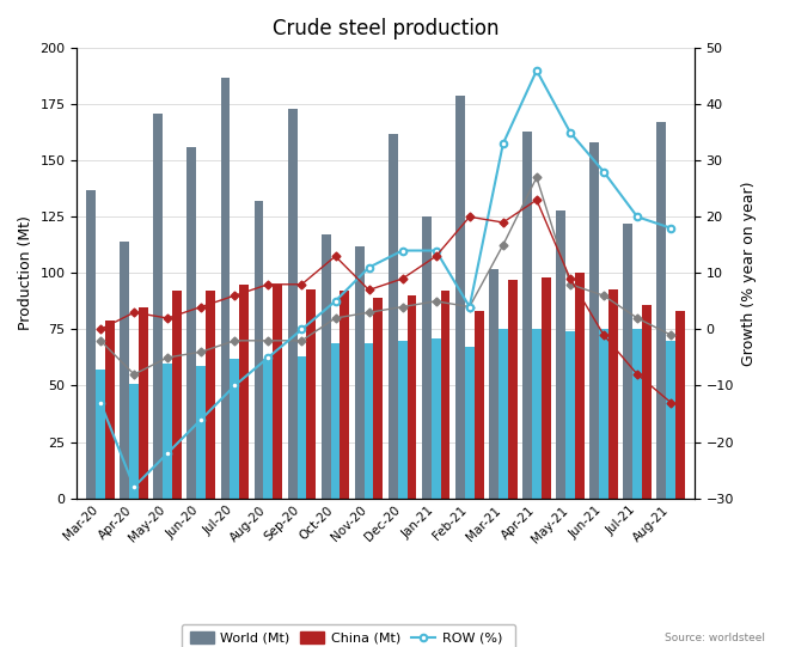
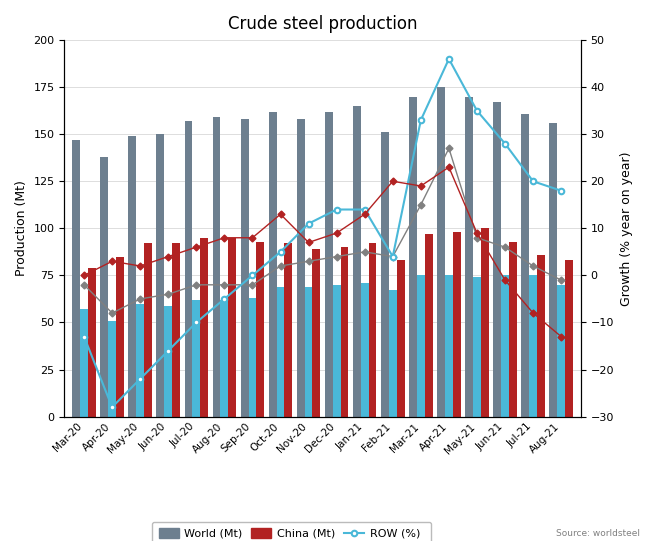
World (Mt)/Mar-20: 137 -> 147
World (Mt)/Apr-20: 114 -> 138
World (Mt)/May-20: 171 -> 149
World (Mt)/Jun-20: 156 -> 150
World (Mt)/Jul-20: 187 -> 157
World (Mt)/Aug-20: 132 -> 159
World (Mt)/Sep-20: 173 -> 158
World (Mt)/Oct-20: 117 -> 162
World (Mt)/Nov-20: 112 -> 158
World (Mt)/Jan-21: 125 -> 165
World (Mt)/Feb-21: 179 -> 151
World (Mt)/Mar-21: 102 -> 170
World (Mt)/Apr-21: 163 -> 175
World (Mt)/May-21: 128 -> 170
World (Mt)/Jun-21: 158 -> 167
World (Mt)/Jul-21: 122 -> 161
World (Mt)/Aug-21: 167 -> 156
